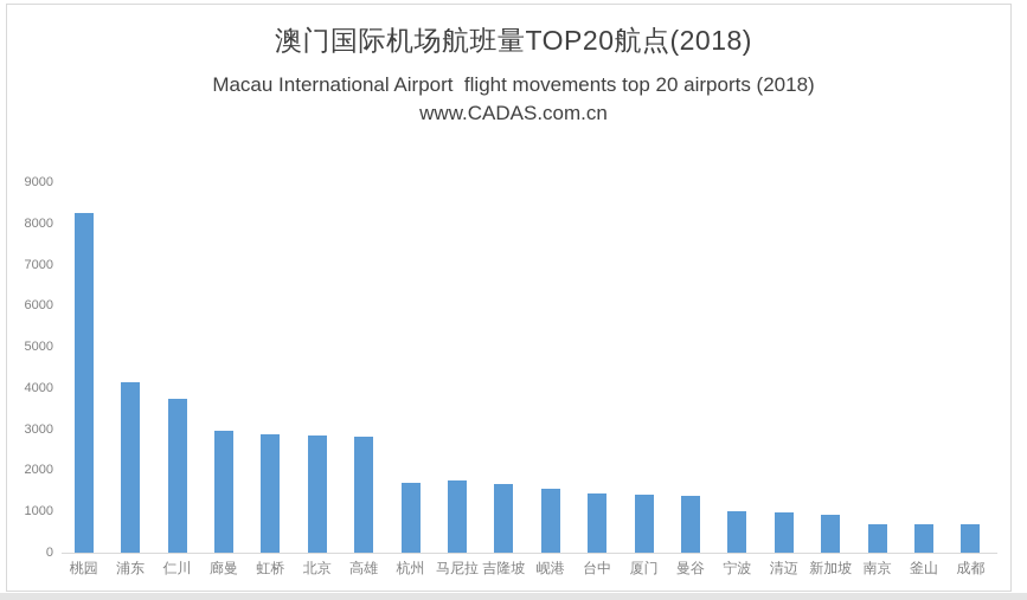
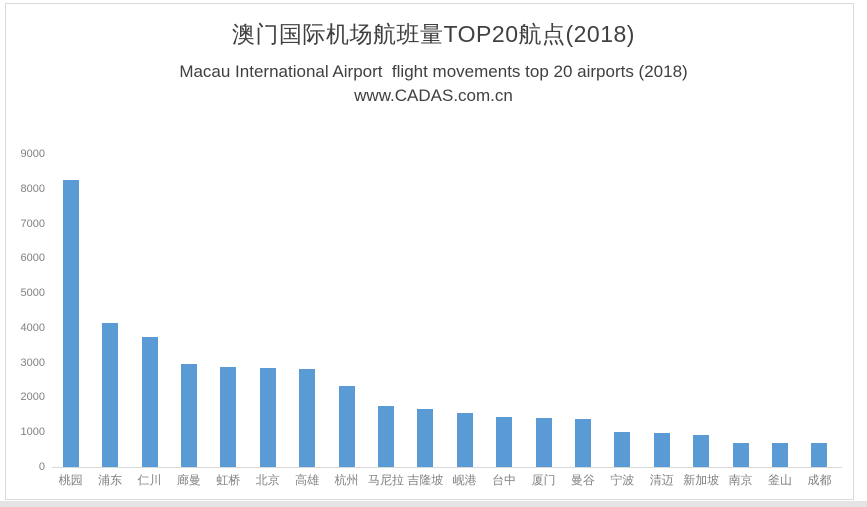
杭州: 1700 -> 2300
